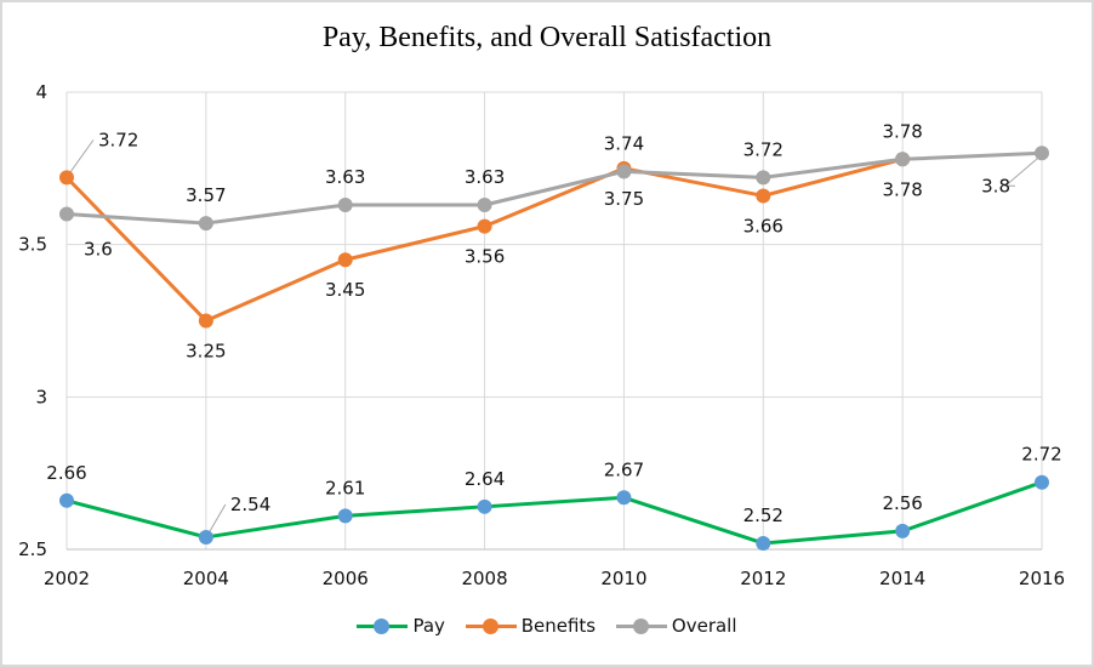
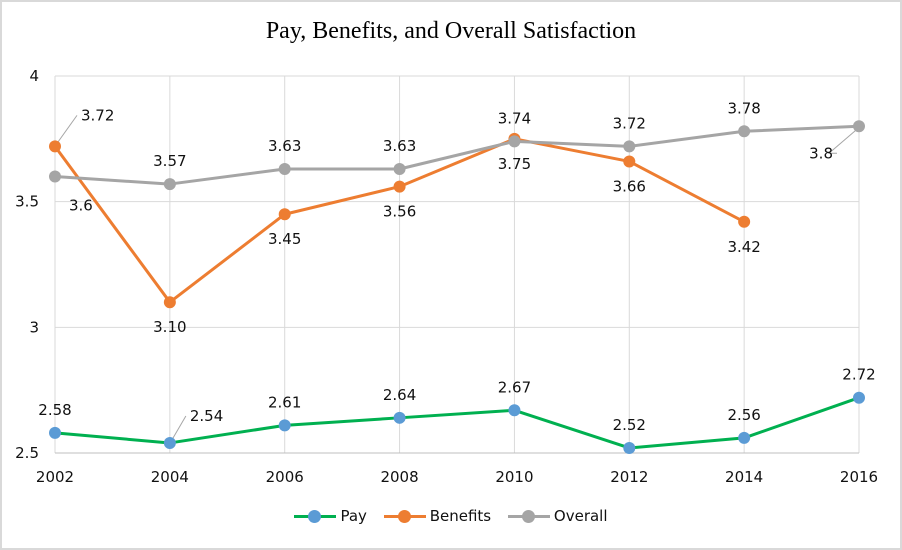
Pay/2002: 2.66 -> 2.58
Benefits/2004: 3.25 -> 3.10
Benefits/2014: 3.78 -> 3.42
